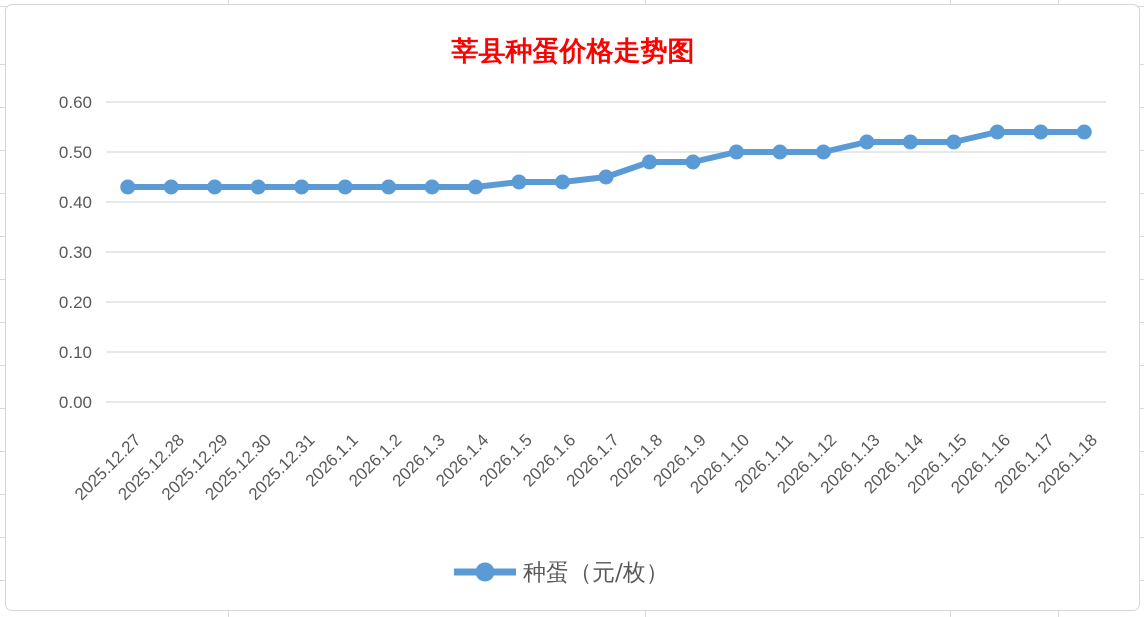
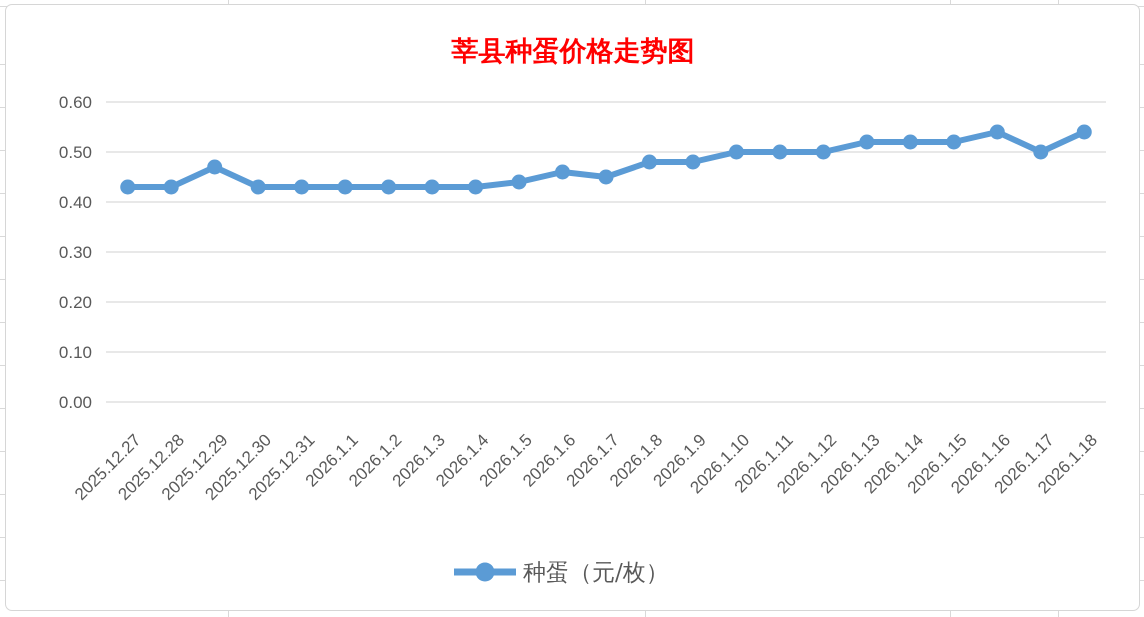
2025.12.29: 0.43 -> 0.47
2026.1.6: 0.44 -> 0.46
2026.1.17: 0.54 -> 0.50
